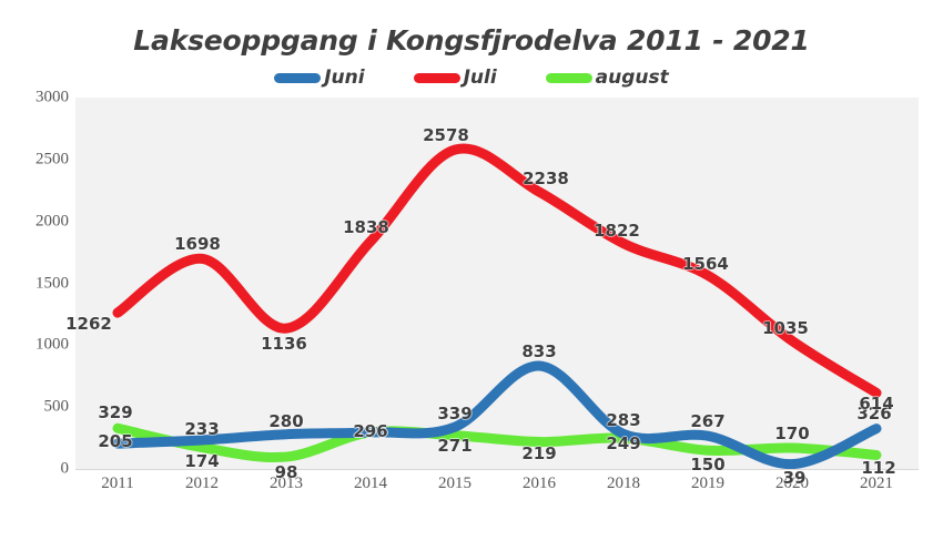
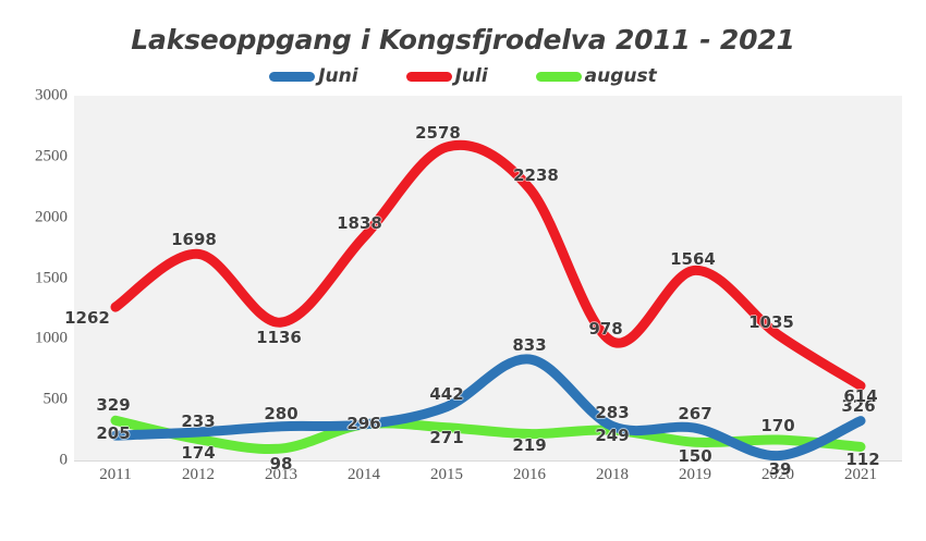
Juni/2015: 339 -> 442
Juli/2018: 1822 -> 978
